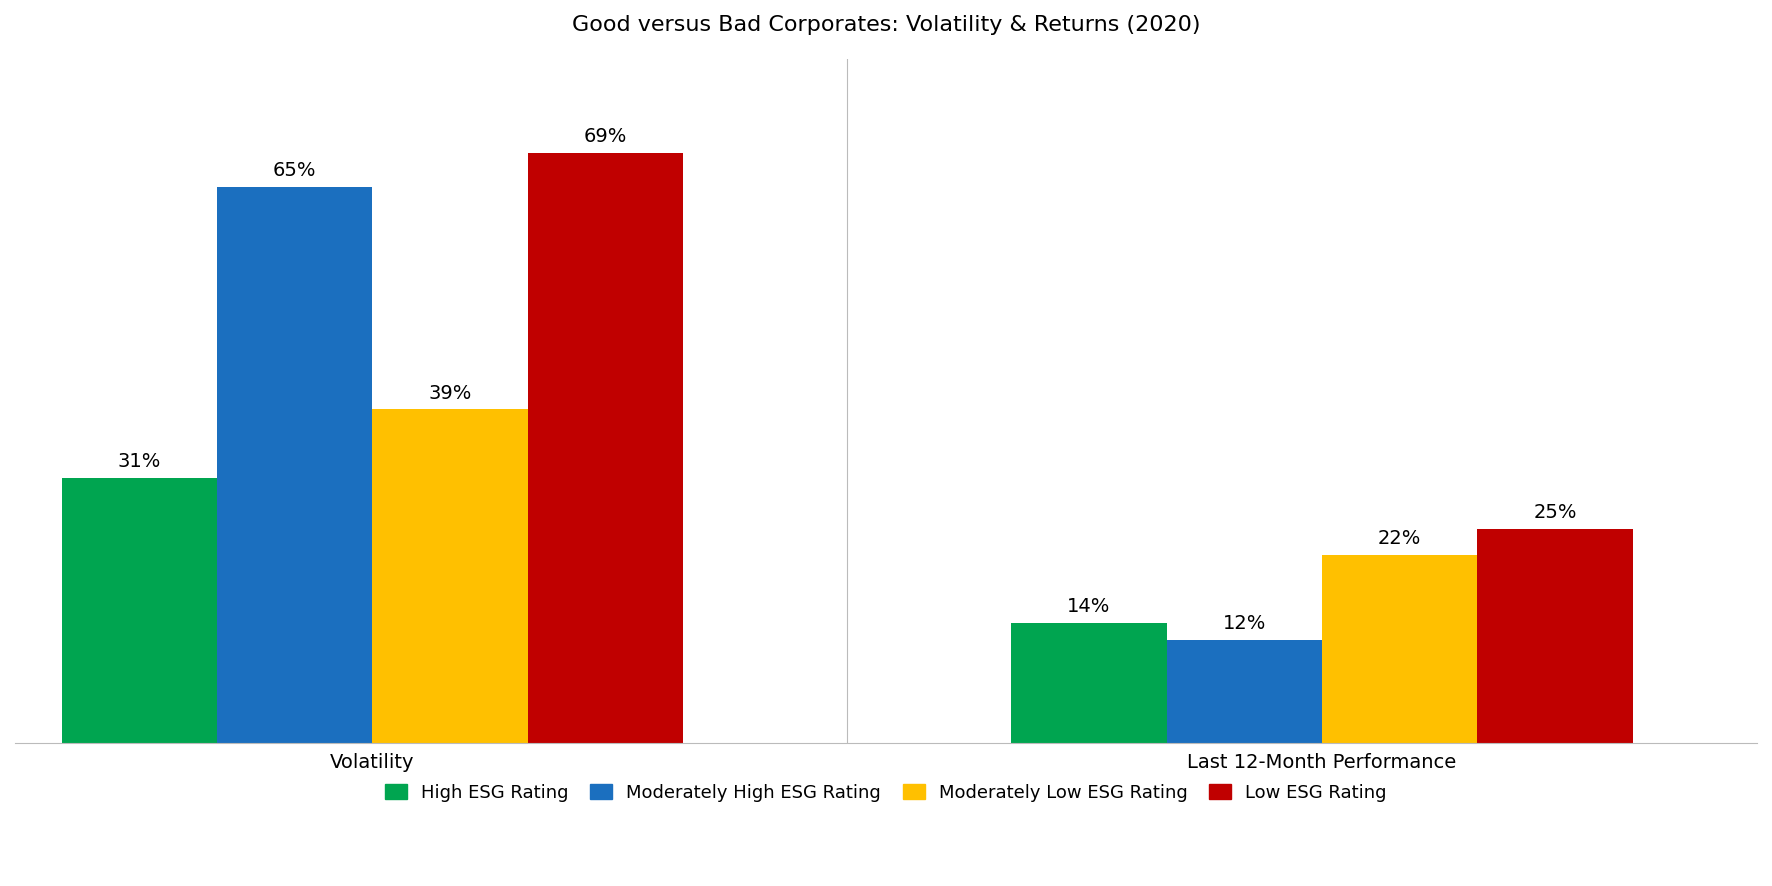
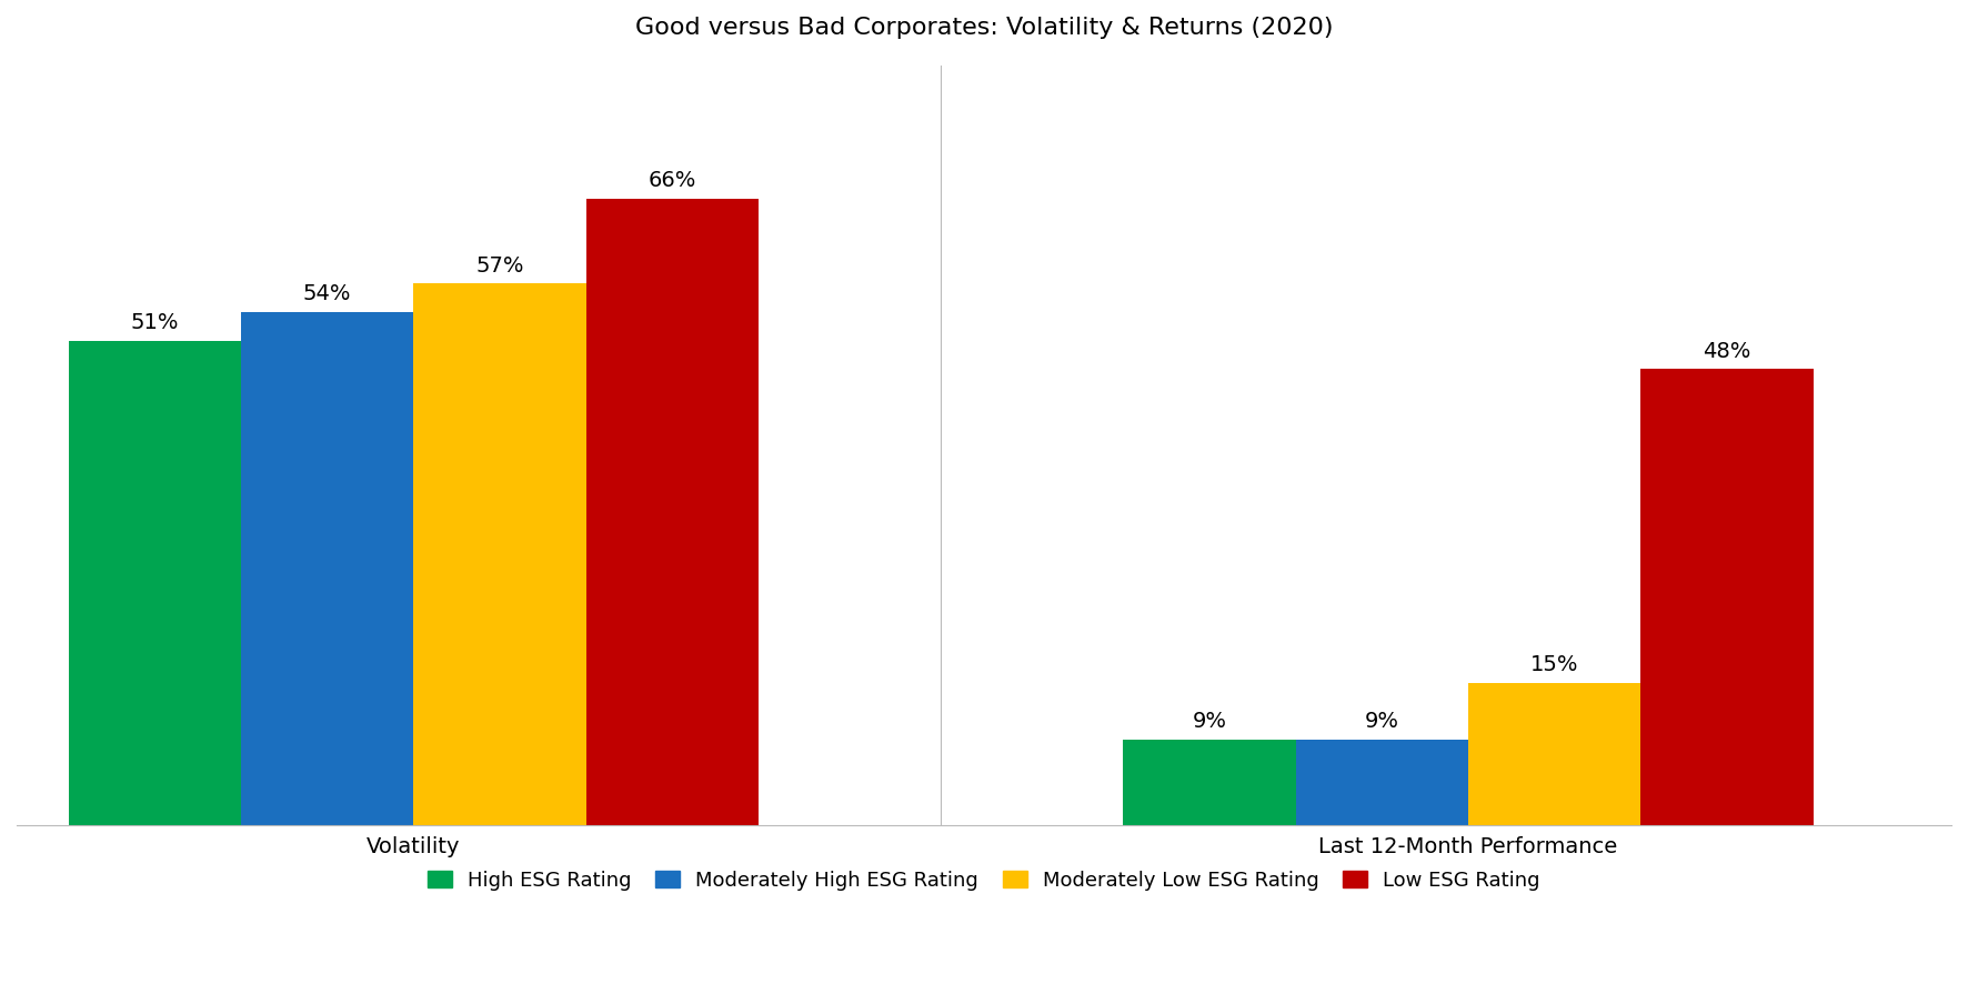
High ESG Rating/Volatility: 31% -> 51%
Moderately High ESG Rating/Volatility: 65% -> 54%
Moderately Low ESG Rating/Volatility: 39% -> 57%
Low ESG Rating/Volatility: 69% -> 66%
High ESG Rating/Last 12-Month Performance: 14% -> 9%
Moderately High ESG Rating/Last 12-Month Performance: 12% -> 9%
Moderately Low ESG Rating/Last 12-Month Performance: 22% -> 15%
Low ESG Rating/Last 12-Month Performance: 25% -> 48%
